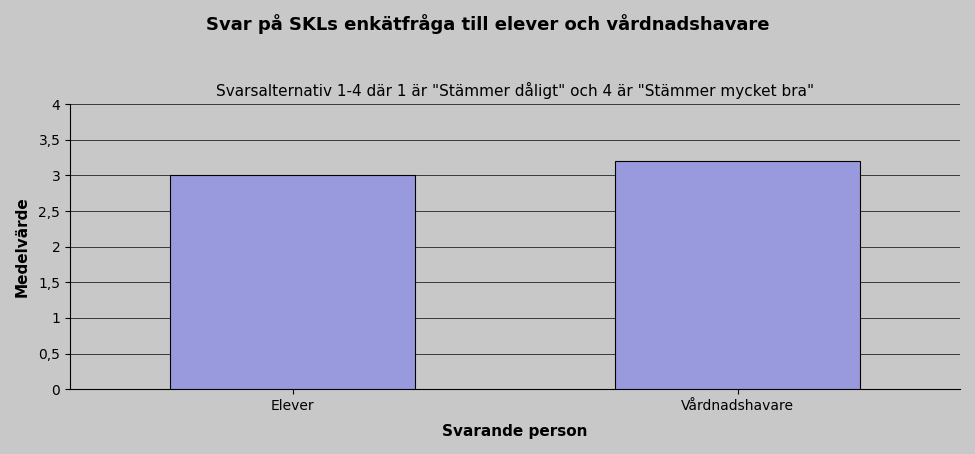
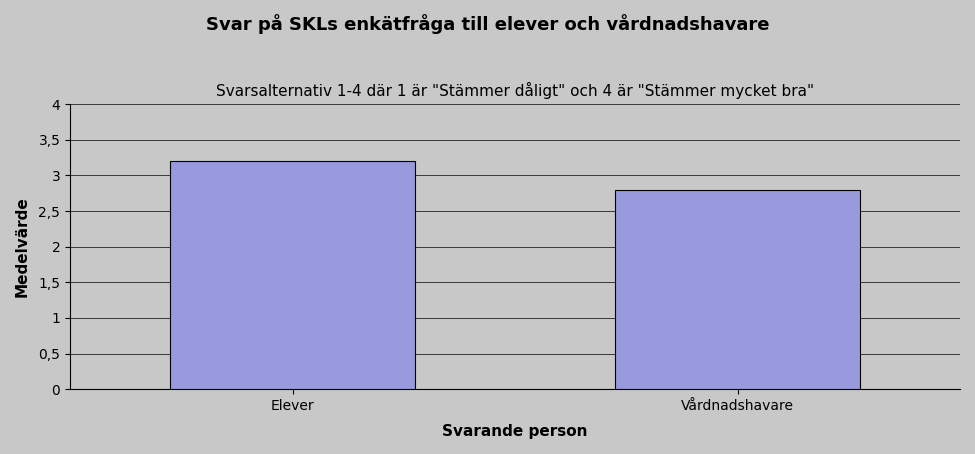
Elever: 3,0 -> 3,2
Vårdnadshavare: 3,2 -> 2,8
